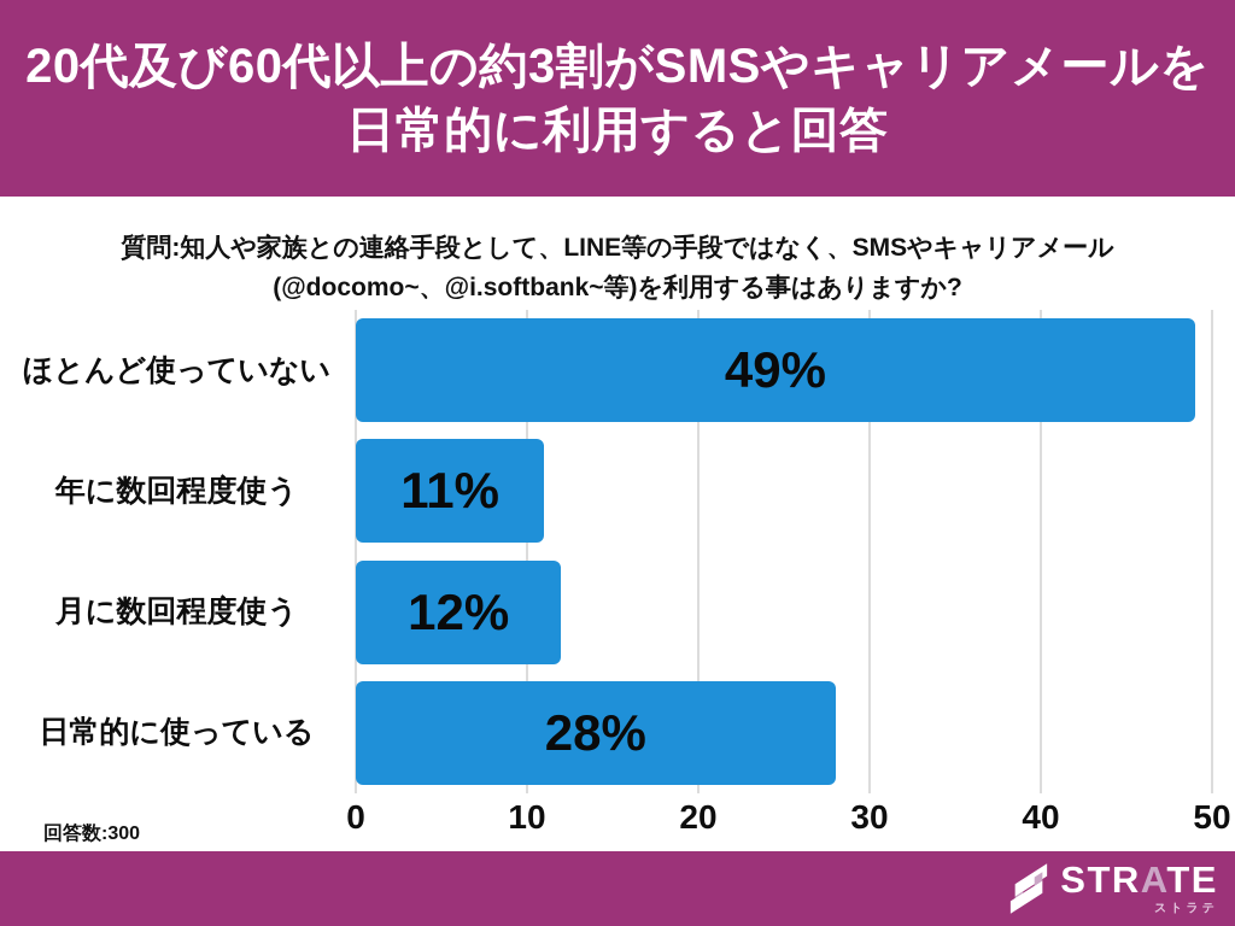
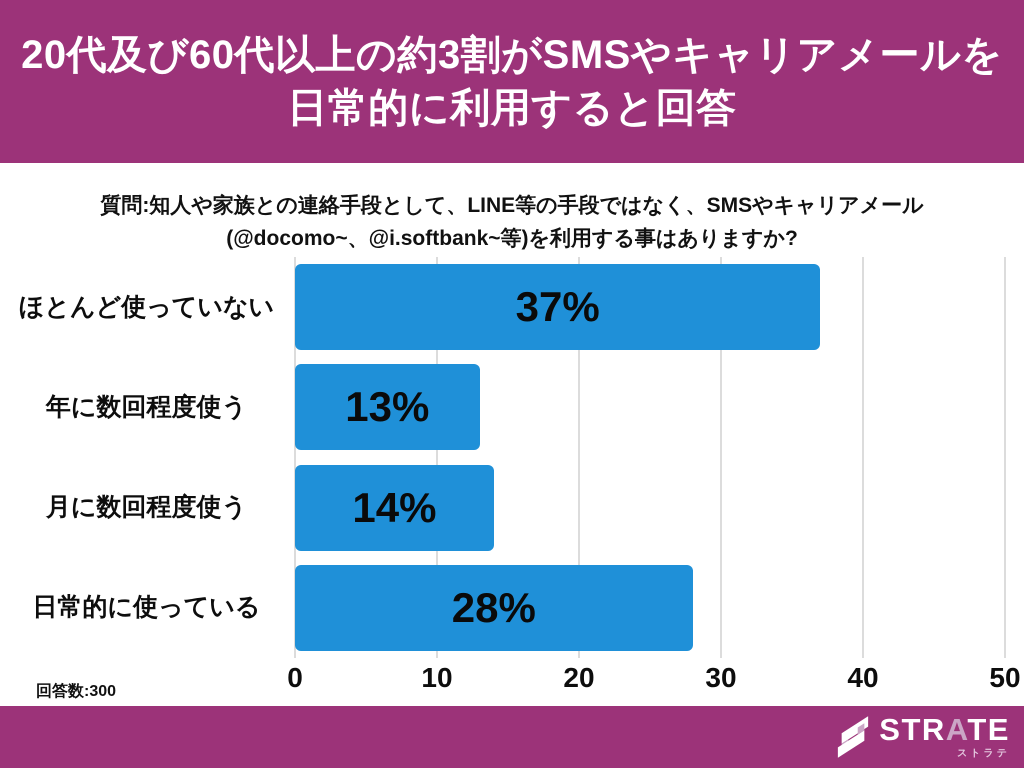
ほとんど使っていない: 49% -> 37%
年に数回程度使う: 11% -> 13%
月に数回程度使う: 12% -> 14%
